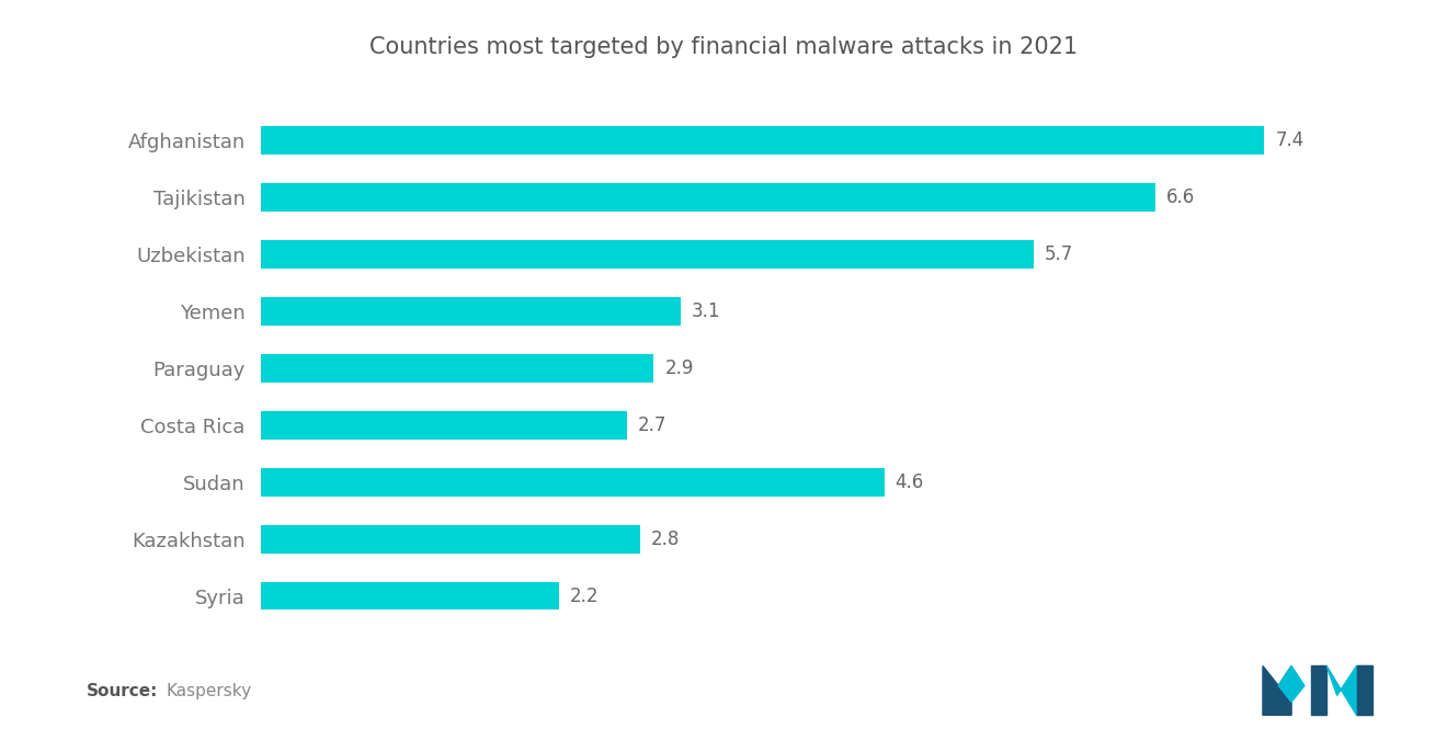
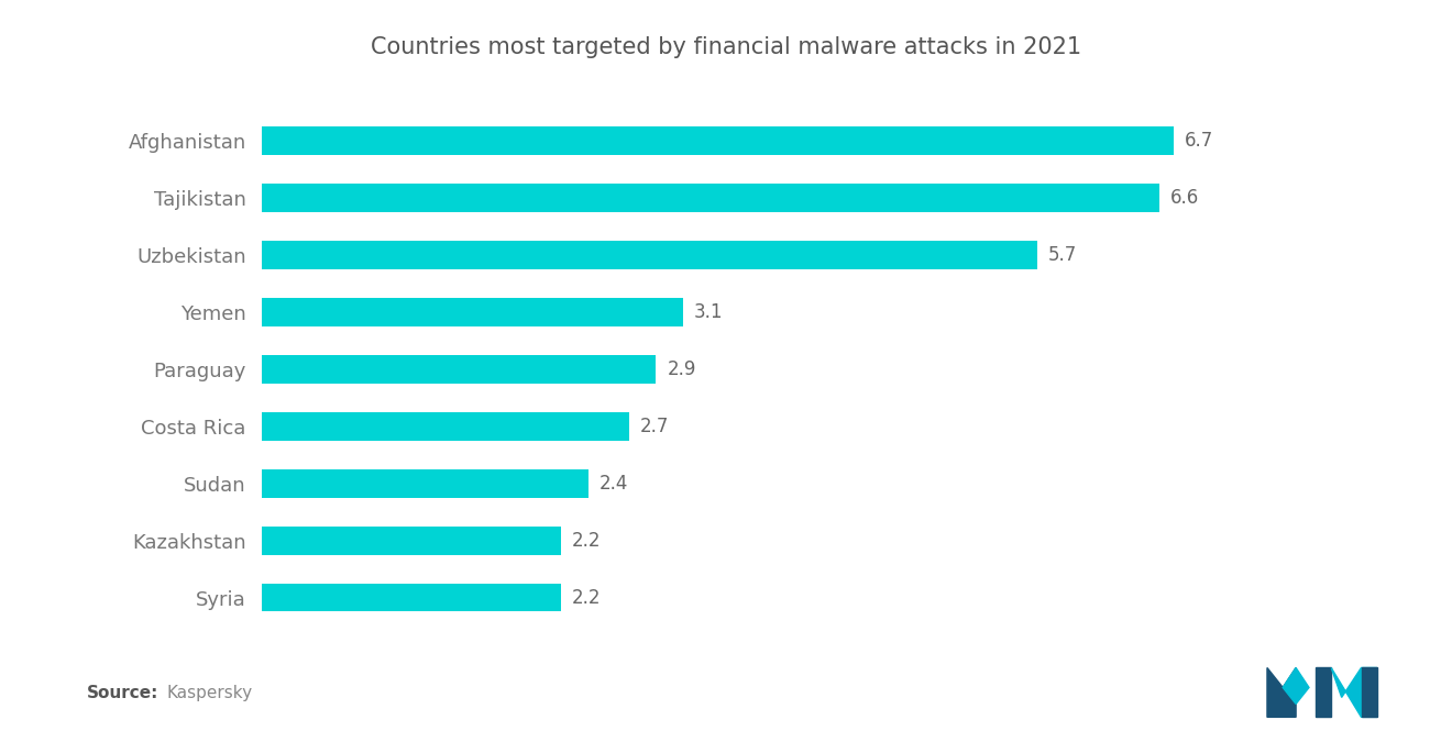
Afghanistan: 7.4 -> 6.7
Sudan: 4.6 -> 2.4
Kazakhstan: 2.8 -> 2.2
